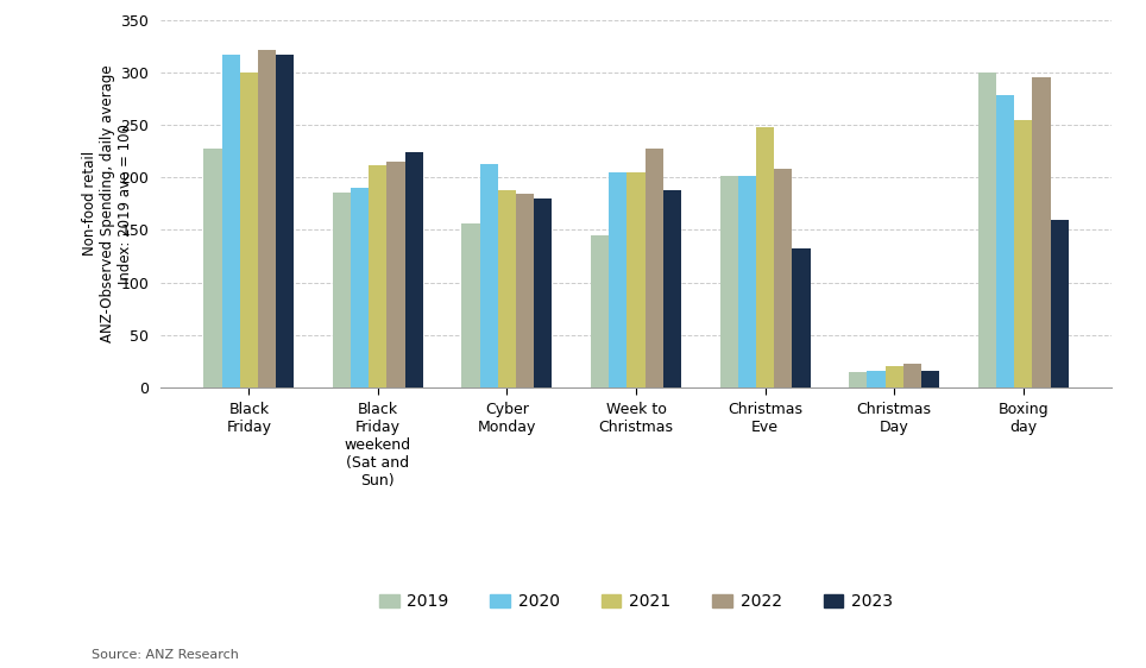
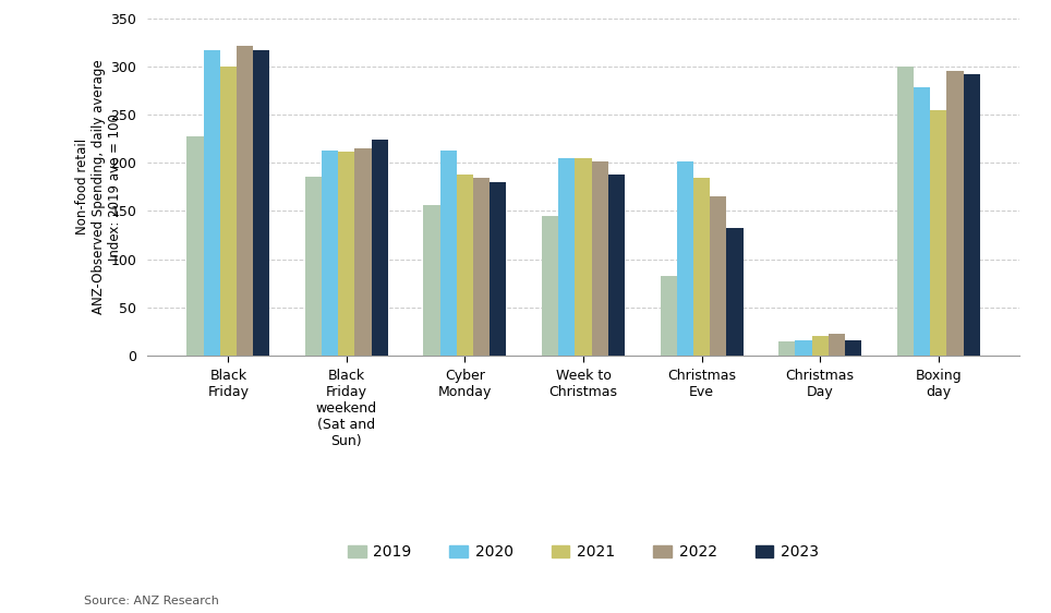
2020/Black Friday weekend (Sat and Sun): 190 -> 213
2022/Week to Christmas: 228 -> 202
2019/Christmas Eve: 202 -> 83
2021/Christmas Eve: 248 -> 185
2022/Christmas Eve: 208 -> 165
2023/Boxing day: 160 -> 292
